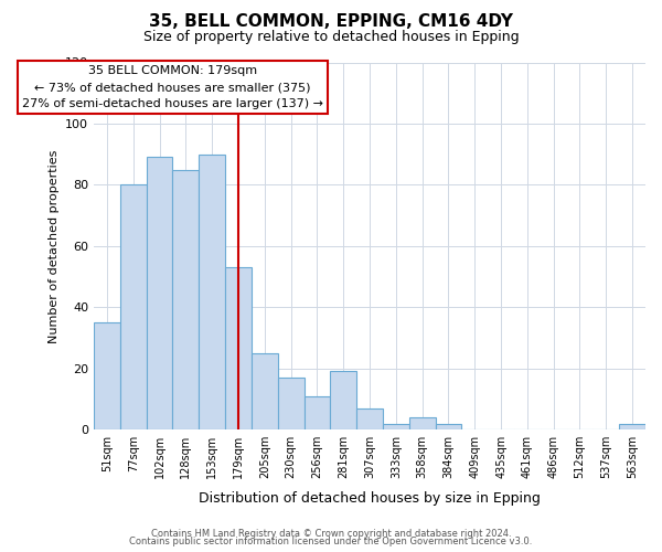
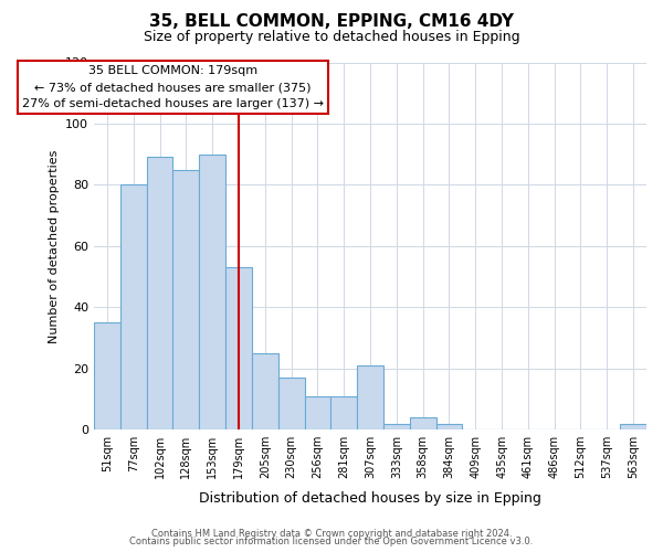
281sqm: 19 -> 11
307sqm: 7 -> 21
